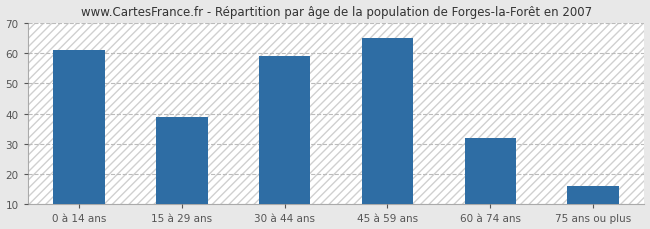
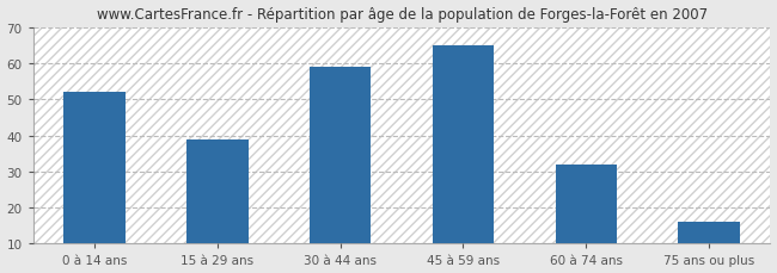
0 à 14 ans: 61 -> 52
